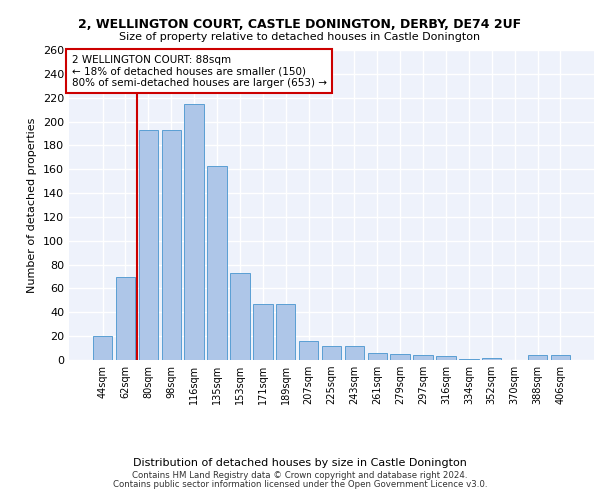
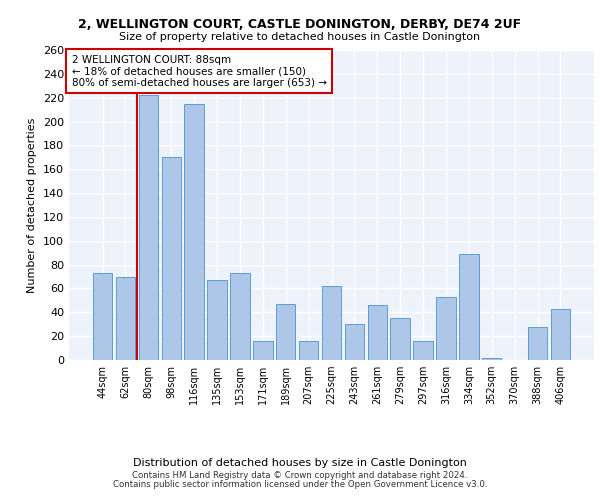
44sqm: 20 -> 73
80sqm: 193 -> 222
98sqm: 193 -> 170
135sqm: 163 -> 67
171sqm: 47 -> 16
225sqm: 12 -> 62
243sqm: 12 -> 30
261sqm: 6 -> 46
279sqm: 5 -> 35
297sqm: 4 -> 16
316sqm: 3 -> 53
334sqm: 1 -> 89
388sqm: 4 -> 28
406sqm: 4 -> 43
